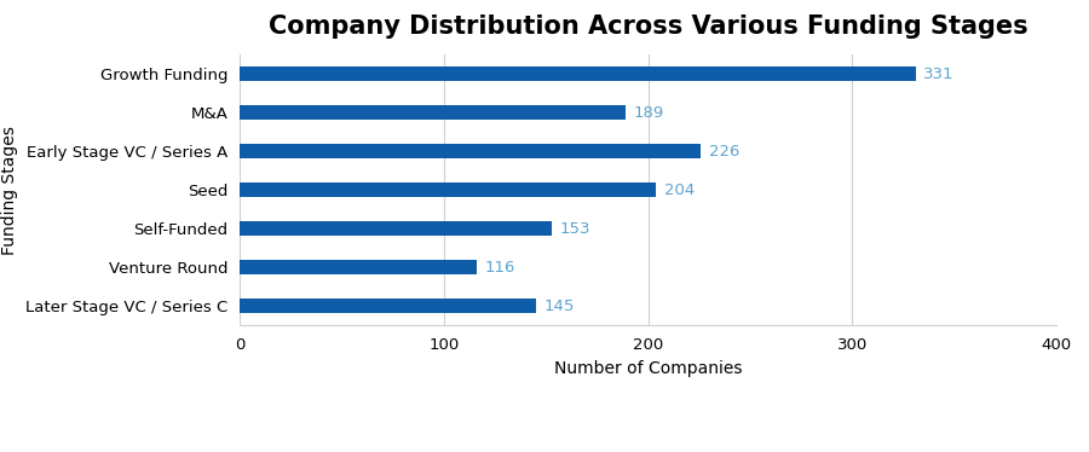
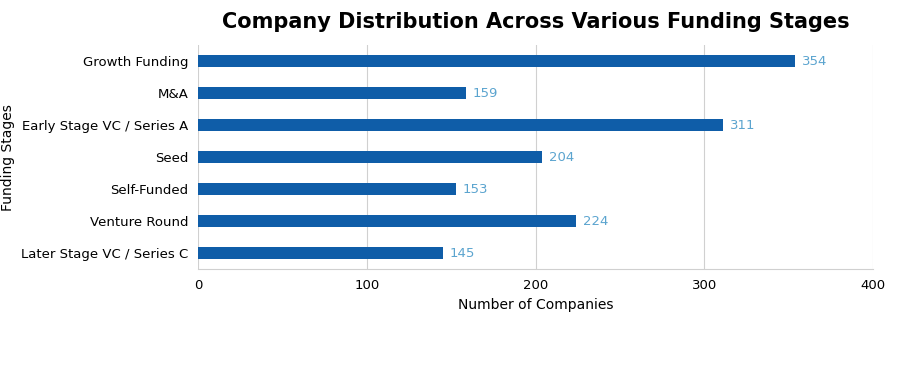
Growth Funding: 331 -> 354
M&A: 189 -> 159
Early Stage VC / Series A: 226 -> 311
Venture Round: 116 -> 224
